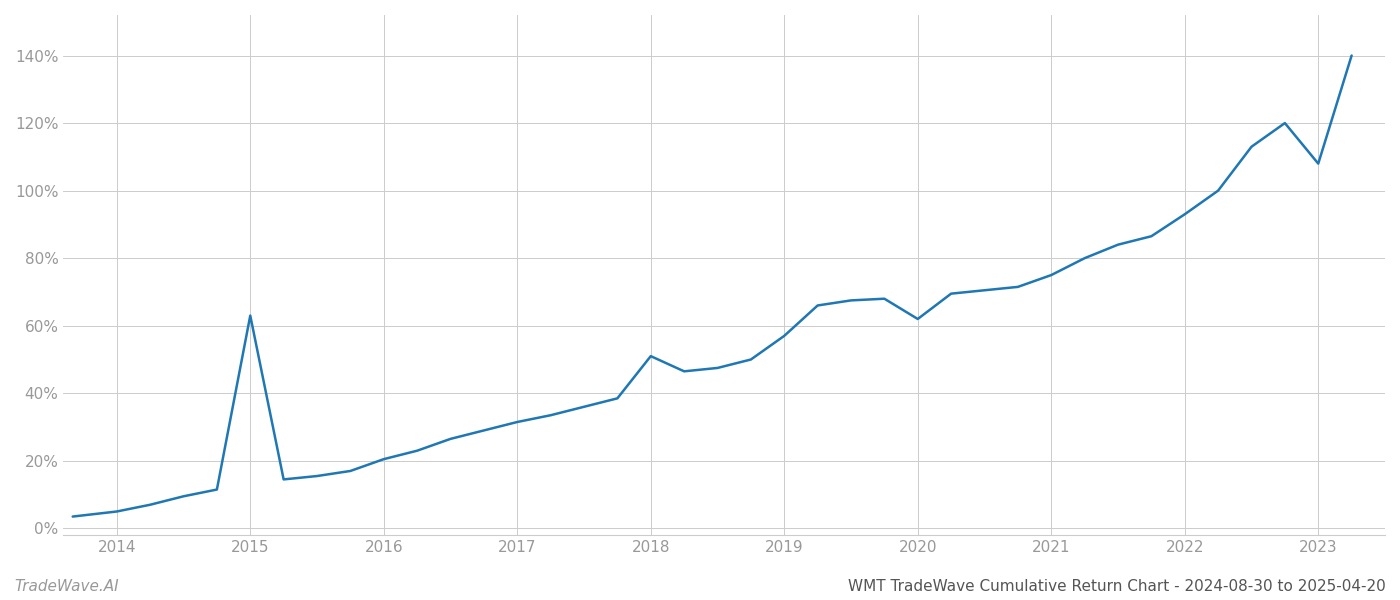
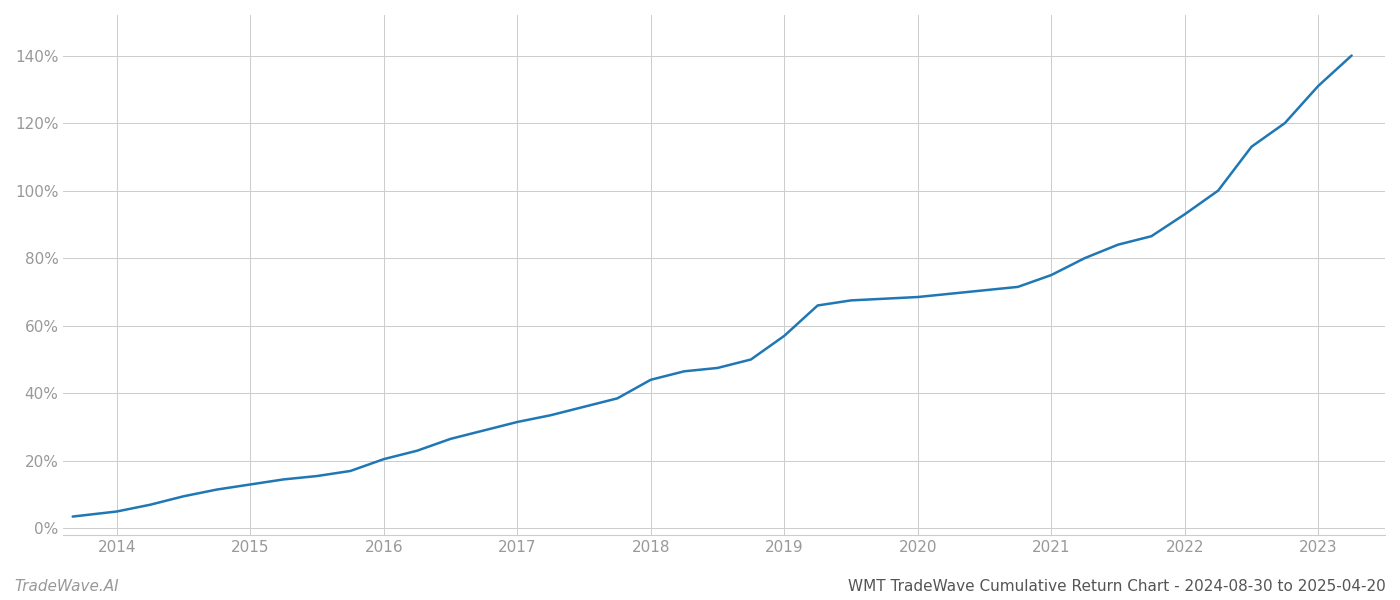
2015: 63.0% -> 13.0%
2018: 51.0% -> 44.0%
2020: 62.0% -> 68.5%
2023: 108.0% -> 131.0%
